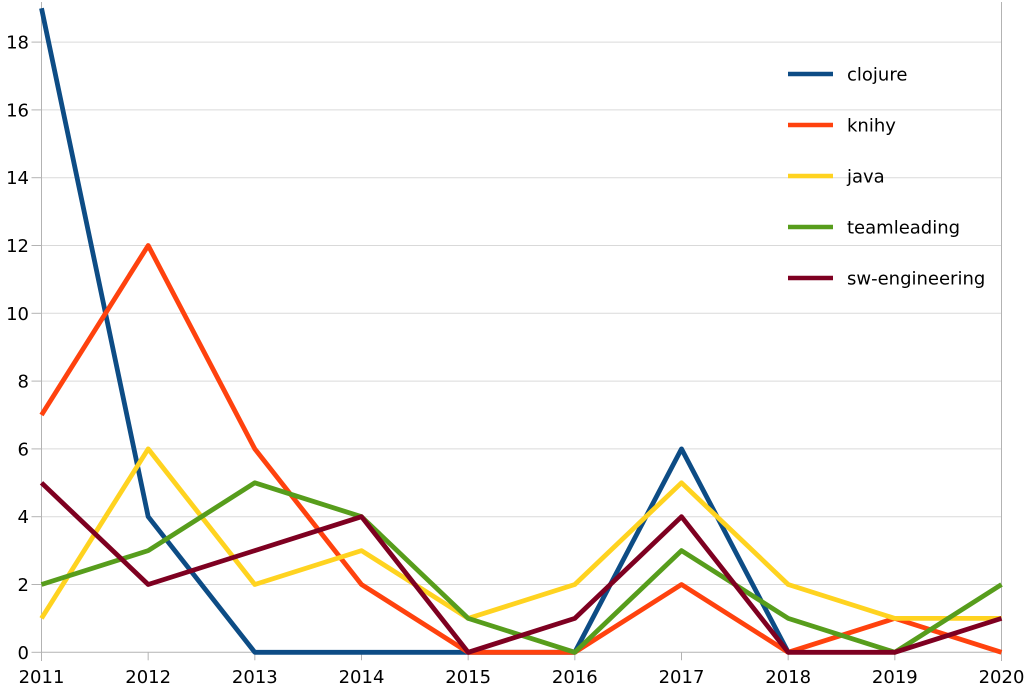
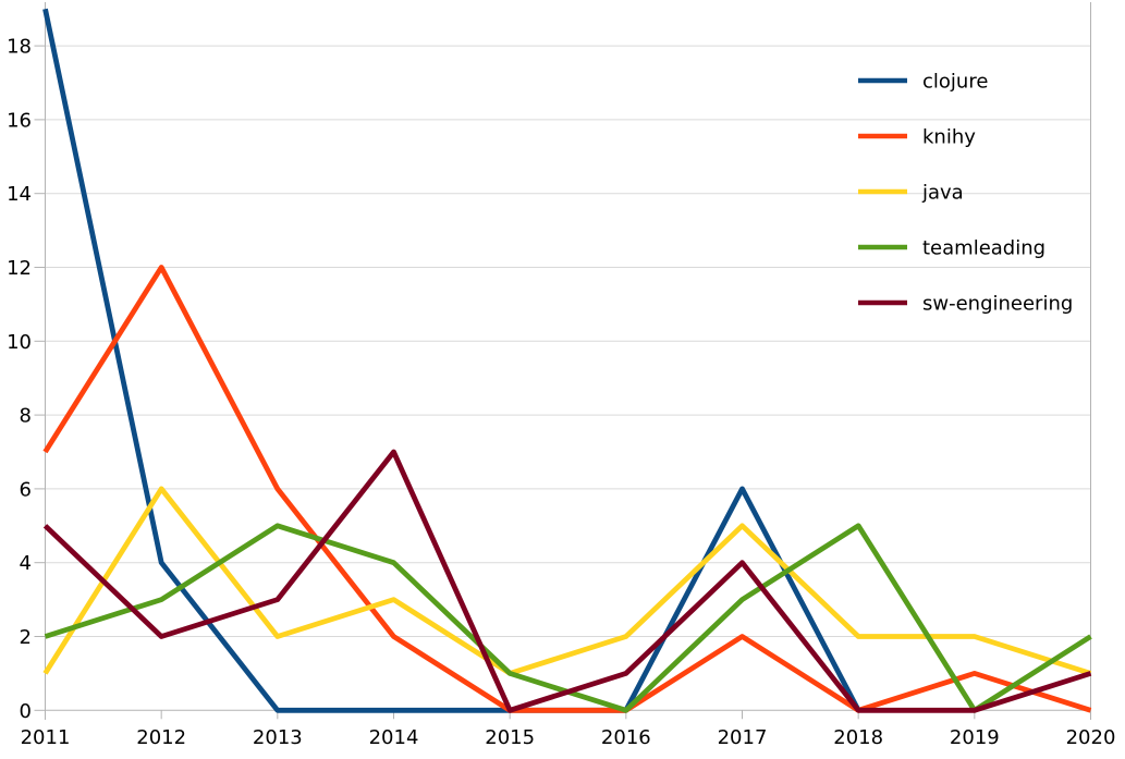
sw-engineering/2014: 4 -> 7
teamleading/2018: 1 -> 5
java/2019: 1 -> 2
